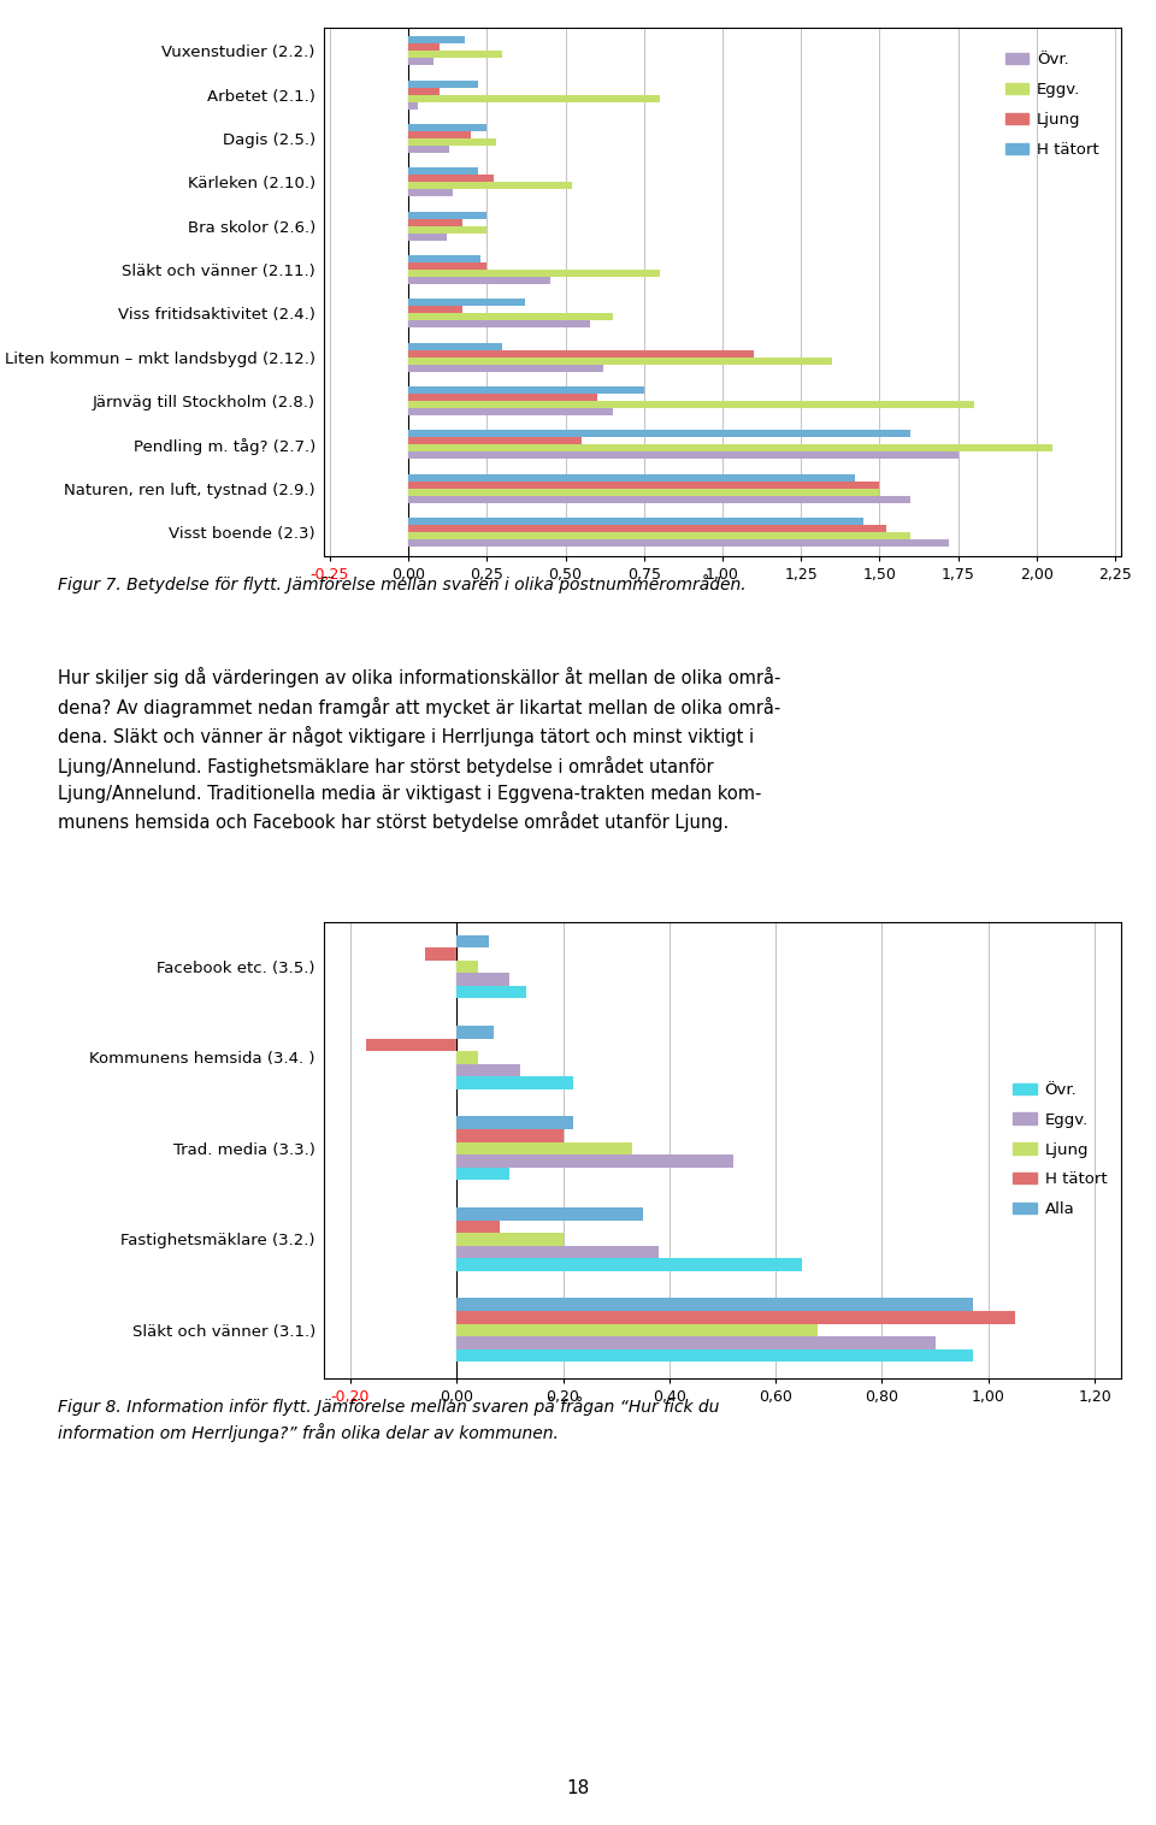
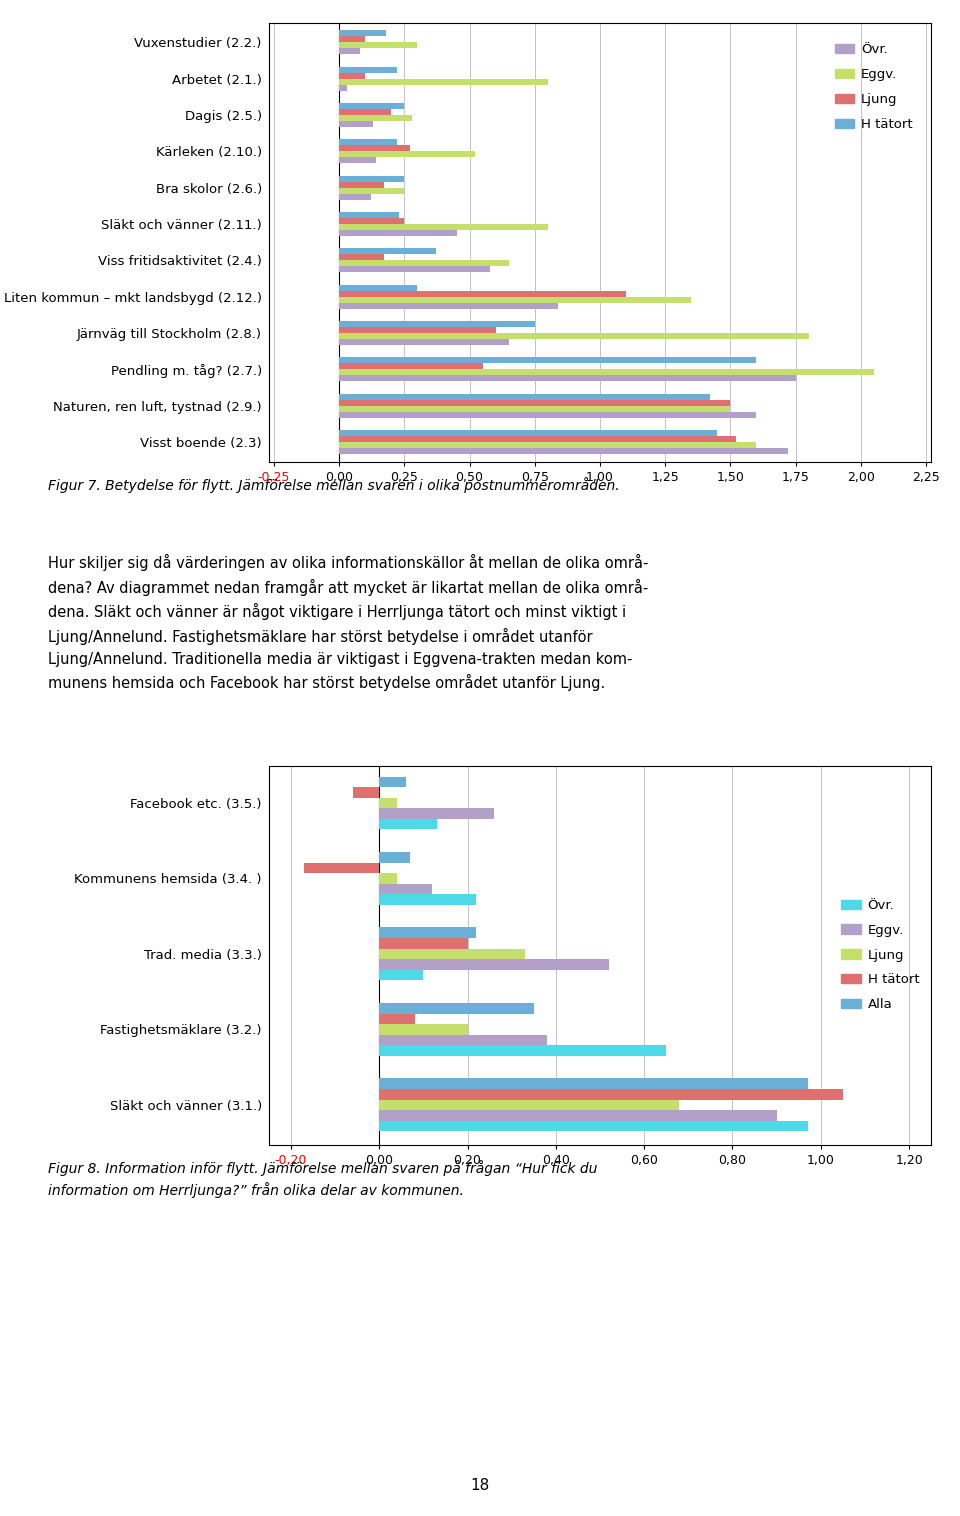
Övr./Liten kommun – mkt landsbygd (2.12.): 0,62 -> 0,84
Eggv./Facebook etc. (3.5.): 0,10 -> 0,26
